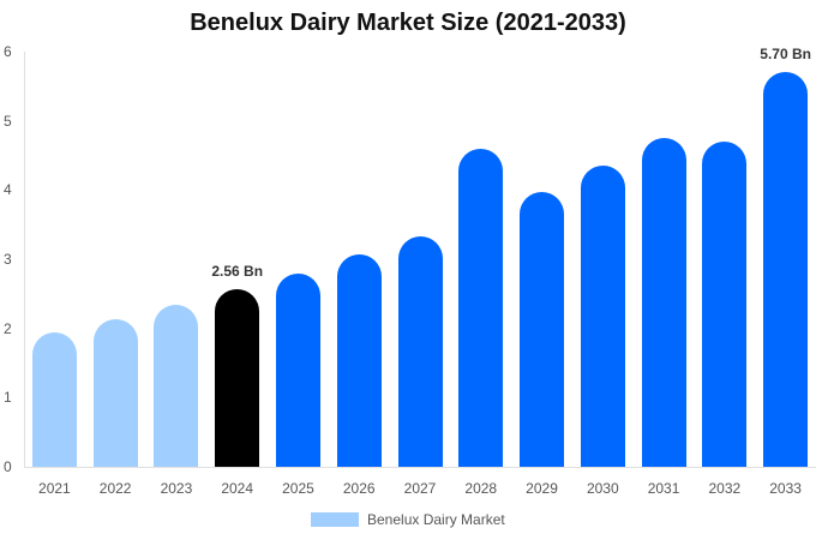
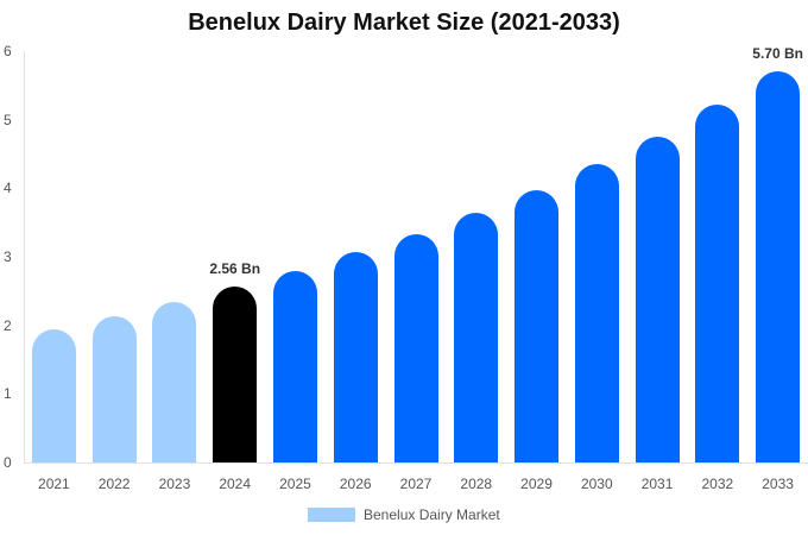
2028: 4.6 -> 3.6
2032: 4.7 -> 5.2
